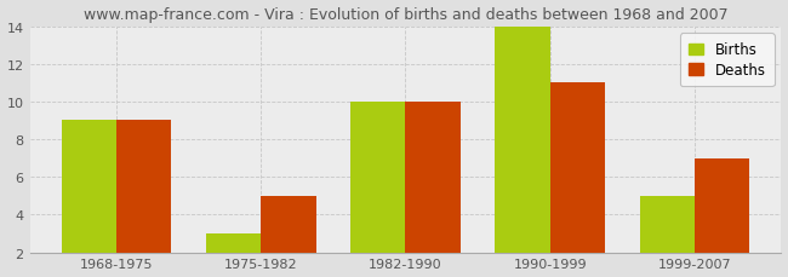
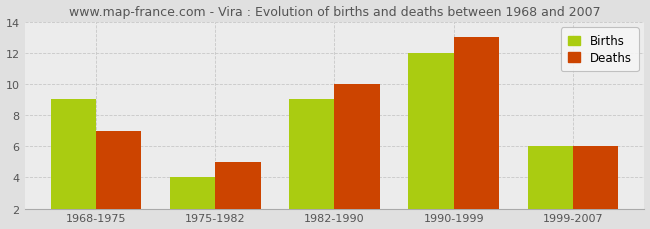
Deaths/1968-1975: 9 -> 7
Births/1975-1982: 3 -> 4
Births/1982-1990: 10 -> 9
Births/1990-1999: 14 -> 12
Deaths/1990-1999: 11 -> 13
Births/1999-2007: 5 -> 6
Deaths/1999-2007: 7 -> 6
